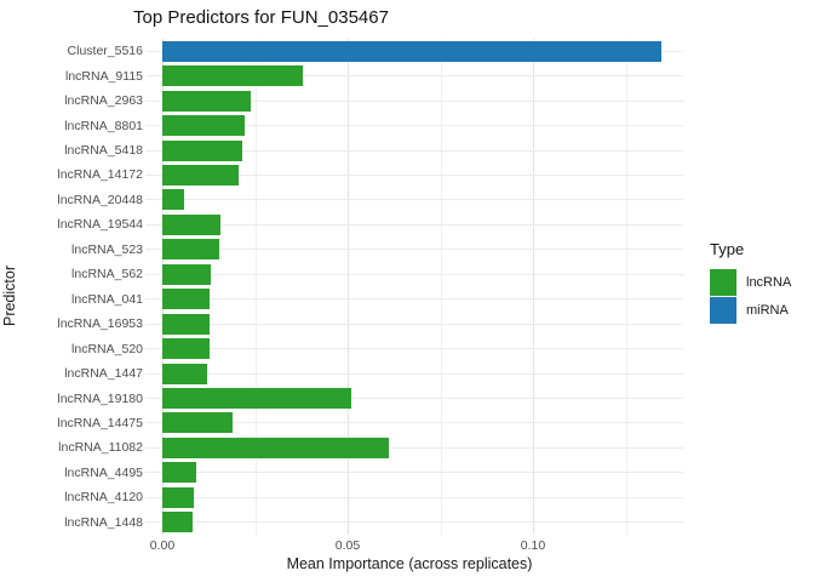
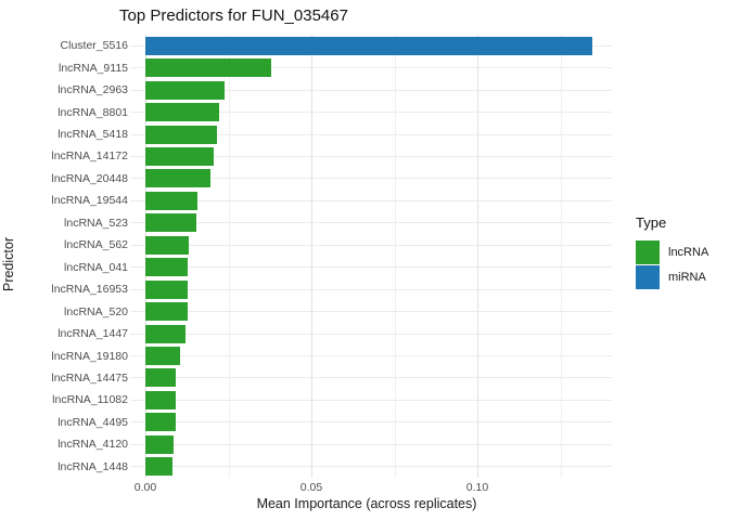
lncRNA_20448: 0.006 -> 0.020
lncRNA_19180: 0.051 -> 0.011
lncRNA_14475: 0.019 -> 0.009
lncRNA_11082: 0.061 -> 0.009
